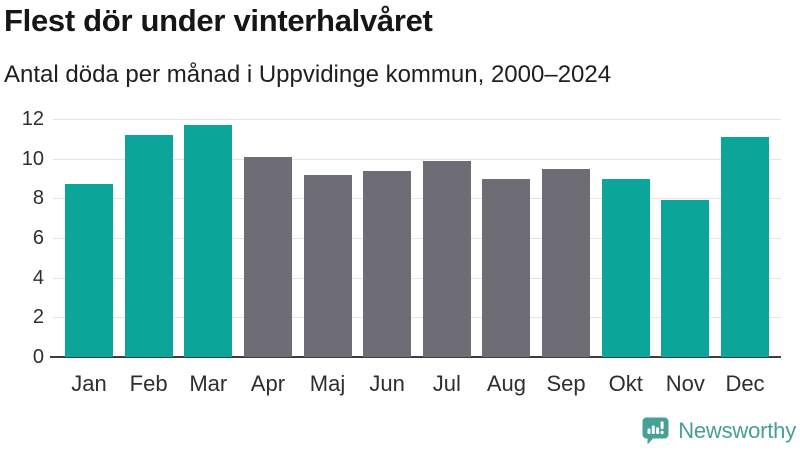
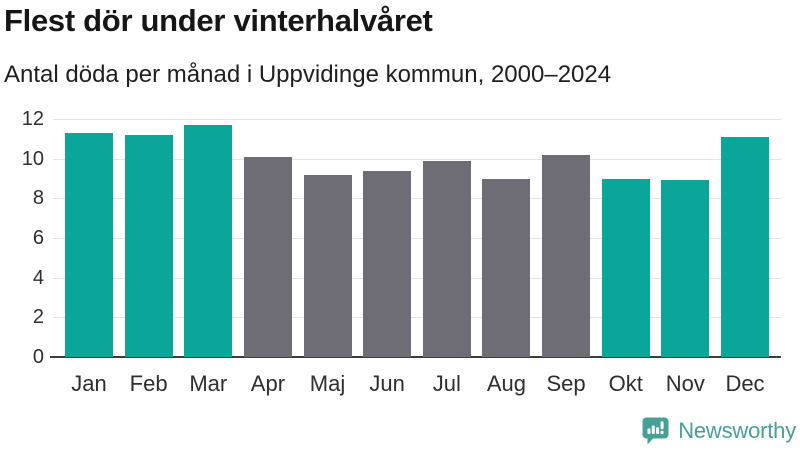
Jan: 8.7 -> 11.3
Sep: 9.5 -> 10.2
Nov: 7.9 -> 8.9
